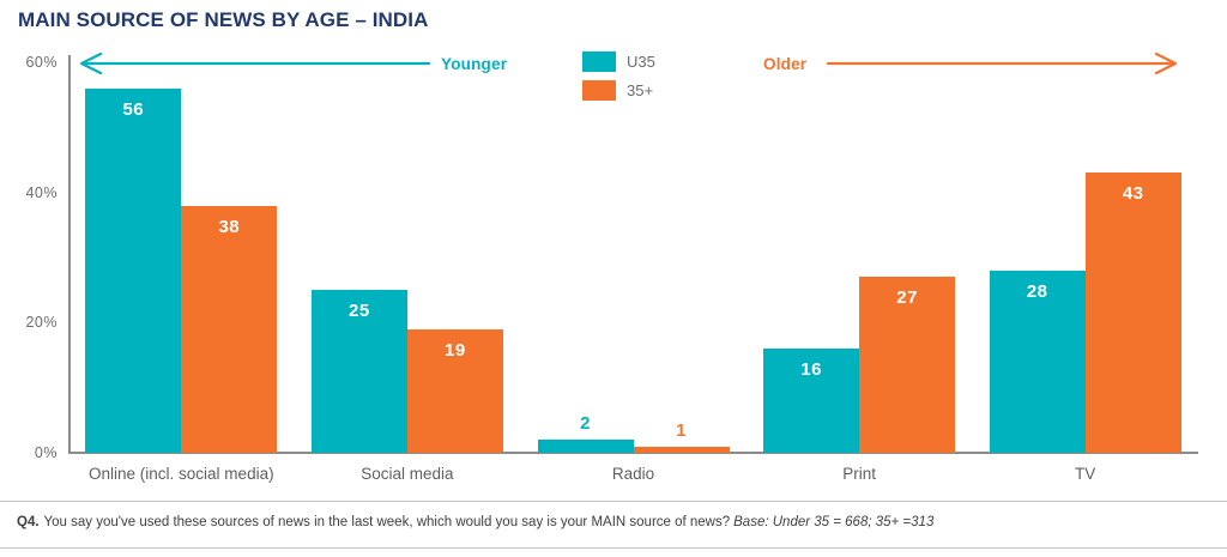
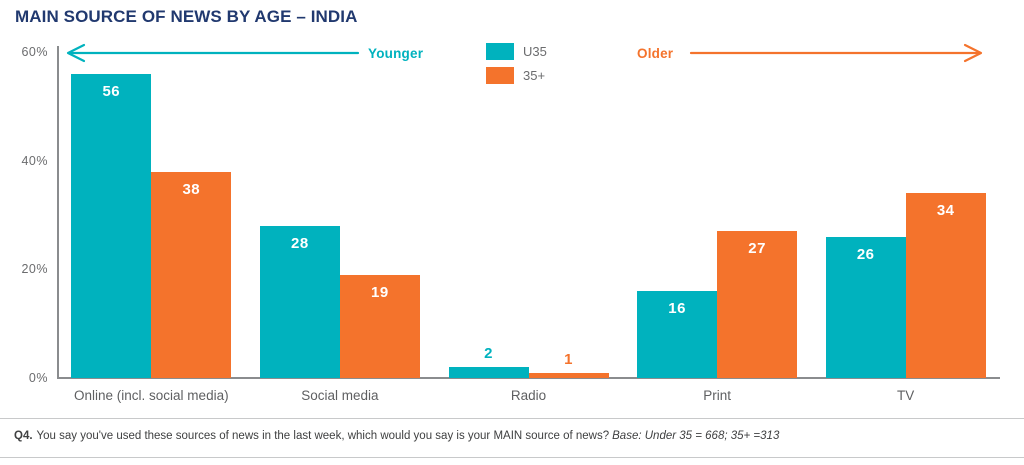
U35/Social media: 25 -> 28
U35/TV: 28 -> 26
35+/TV: 43 -> 34
